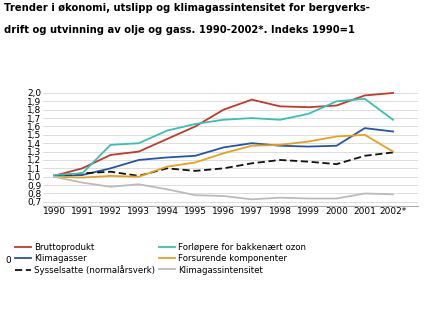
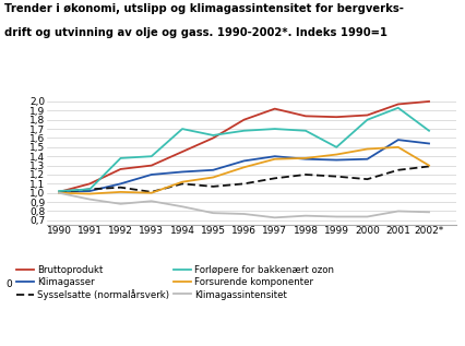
Forløpere for bakkenært ozon/1994: 1,55 -> 1,70
Forløpere for bakkenært ozon/1999: 1,75 -> 1,50
Forløpere for bakkenært ozon/2000: 1,90 -> 1,80
